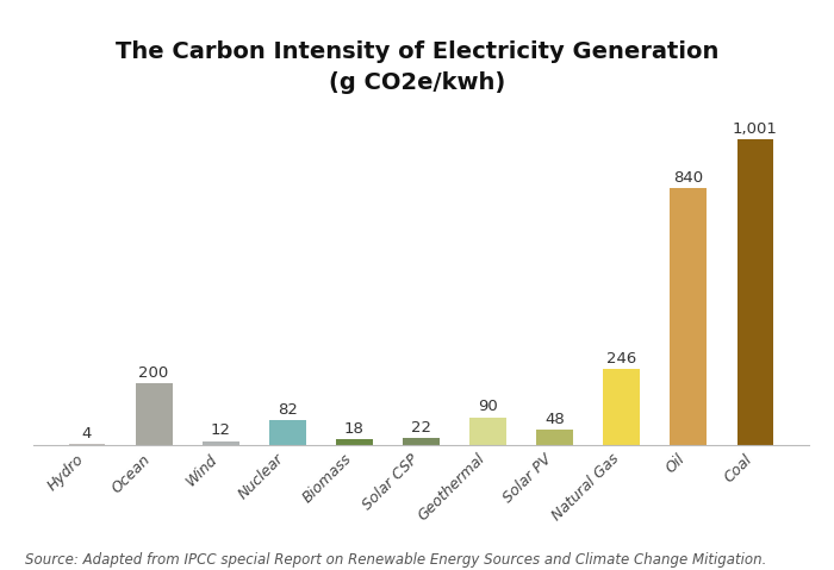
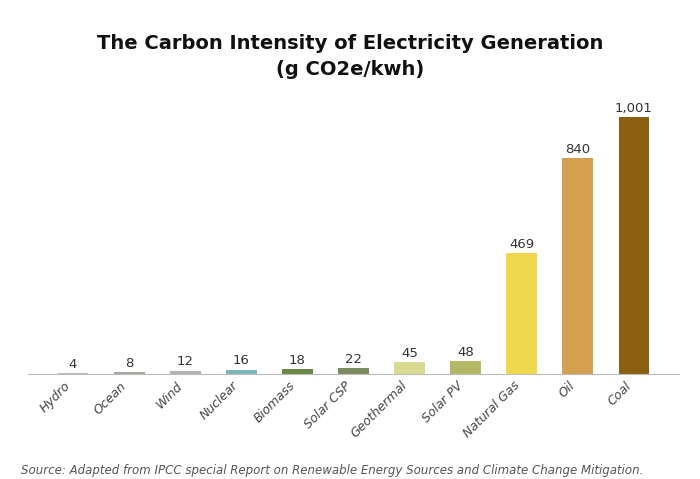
Ocean: 200 -> 8
Nuclear: 82 -> 16
Geothermal: 90 -> 45
Natural Gas: 246 -> 469
